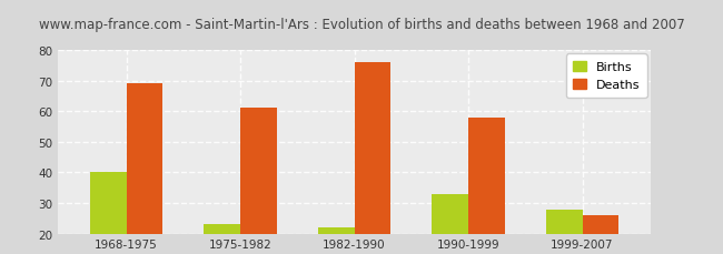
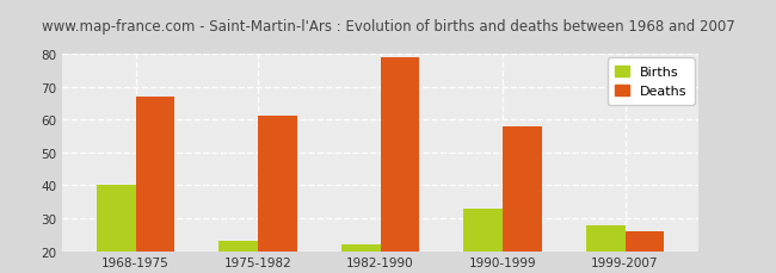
Deaths/1968-1975: 69 -> 67
Deaths/1982-1990: 76 -> 79
